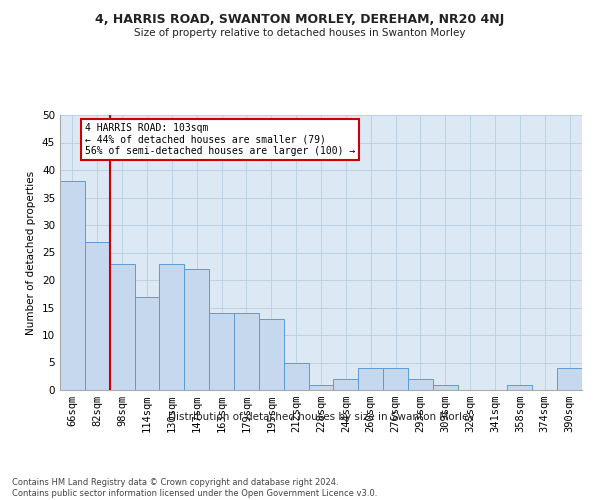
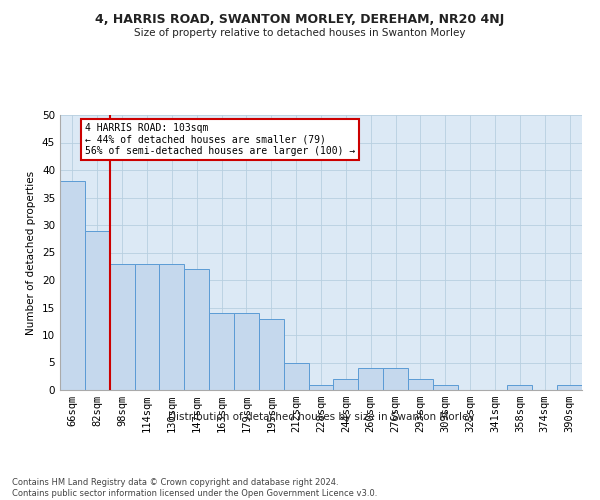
82sqm: 27 -> 29
114sqm: 17 -> 23
390sqm: 4 -> 1
